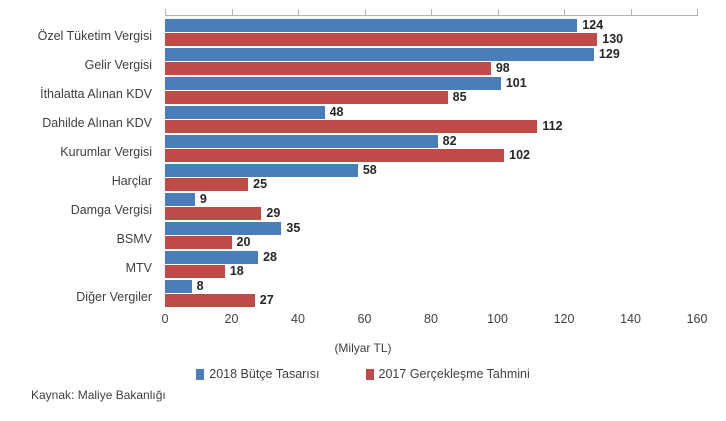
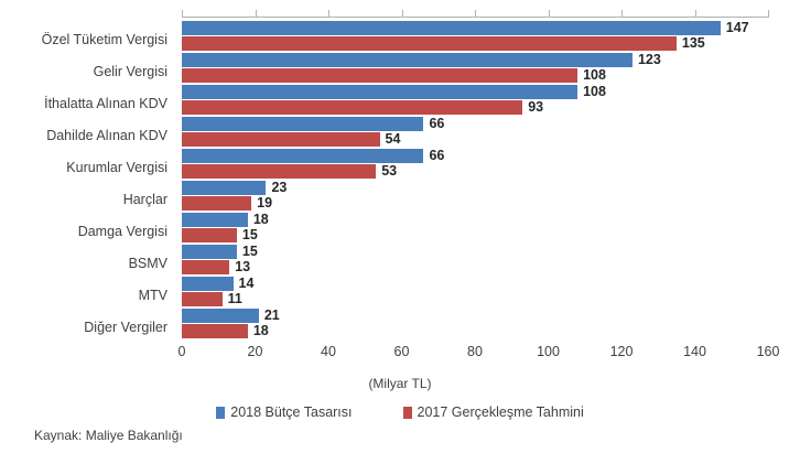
2018 Bütçe Tasarısı/Özel Tüketim Vergisi: 124 -> 147
2017 Gerçekleşme Tahmini/Özel Tüketim Vergisi: 130 -> 135
2018 Bütçe Tasarısı/Gelir Vergisi: 129 -> 123
2017 Gerçekleşme Tahmini/Gelir Vergisi: 98 -> 108
2018 Bütçe Tasarısı/İthalatta Alınan KDV: 101 -> 108
2017 Gerçekleşme Tahmini/İthalatta Alınan KDV: 85 -> 93
2018 Bütçe Tasarısı/Dahilde Alınan KDV: 48 -> 66
2017 Gerçekleşme Tahmini/Dahilde Alınan KDV: 112 -> 54
2018 Bütçe Tasarısı/Kurumlar Vergisi: 82 -> 66
2017 Gerçekleşme Tahmini/Kurumlar Vergisi: 102 -> 53
2018 Bütçe Tasarısı/Harçlar: 58 -> 23
2017 Gerçekleşme Tahmini/Harçlar: 25 -> 19
2018 Bütçe Tasarısı/Damga Vergisi: 9 -> 18
2017 Gerçekleşme Tahmini/Damga Vergisi: 29 -> 15
2018 Bütçe Tasarısı/BSMV: 35 -> 15
2017 Gerçekleşme Tahmini/BSMV: 20 -> 13
2018 Bütçe Tasarısı/MTV: 28 -> 14
2017 Gerçekleşme Tahmini/MTV: 18 -> 11
2018 Bütçe Tasarısı/Diğer Vergiler: 8 -> 21
2017 Gerçekleşme Tahmini/Diğer Vergiler: 27 -> 18
